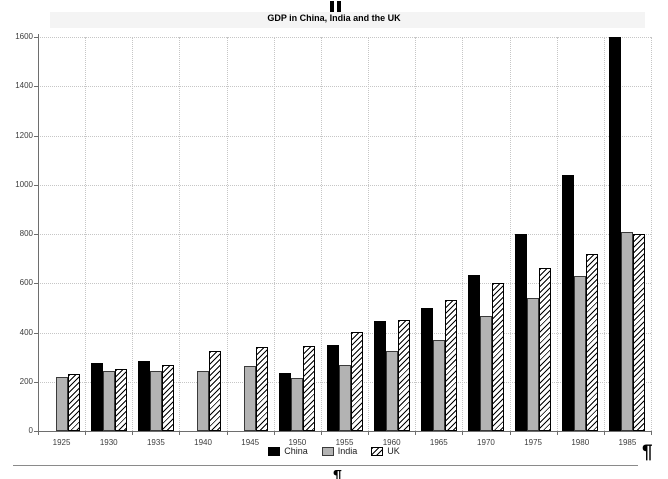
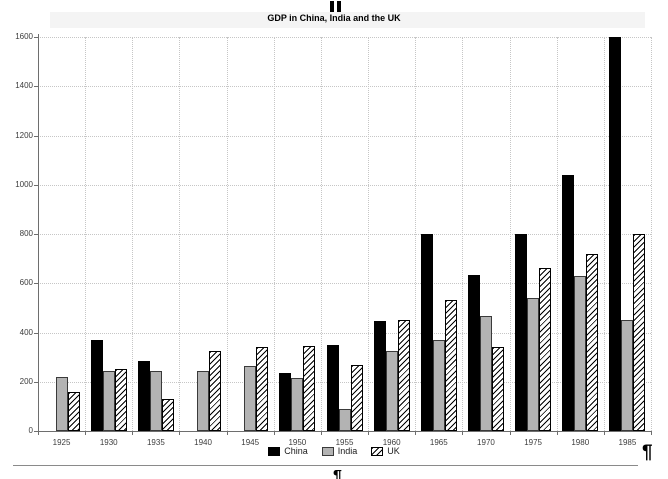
UK/1925: 230 -> 160
China/1930: 280 -> 370
UK/1935: 270 -> 130
India/1955: 270 -> 90
UK/1955: 400 -> 270
China/1965: 500 -> 800
UK/1970: 600 -> 340
India/1985: 810 -> 450
